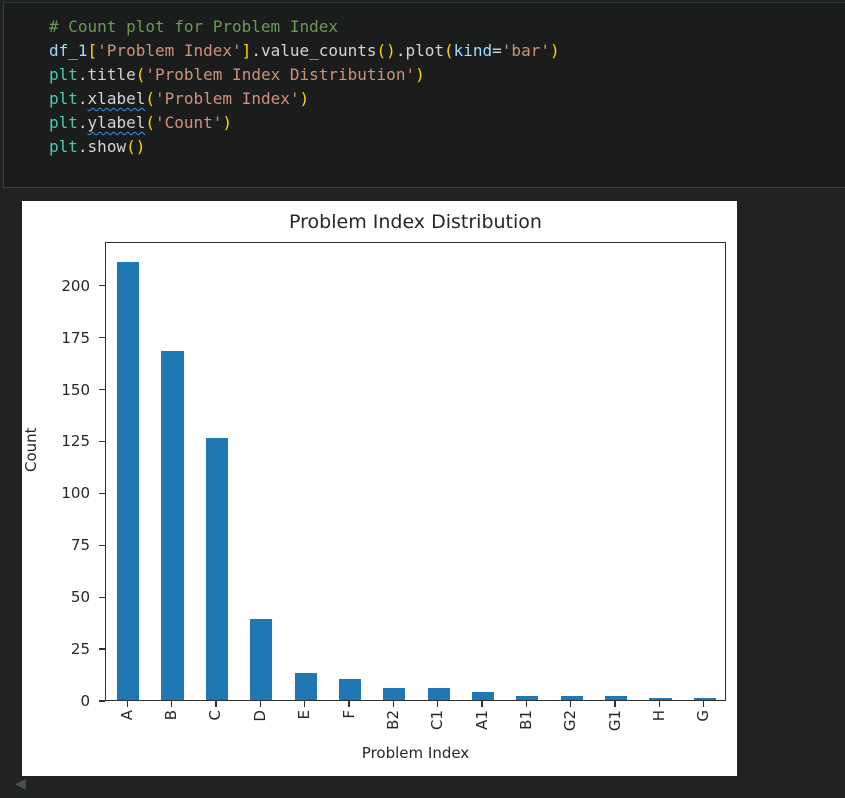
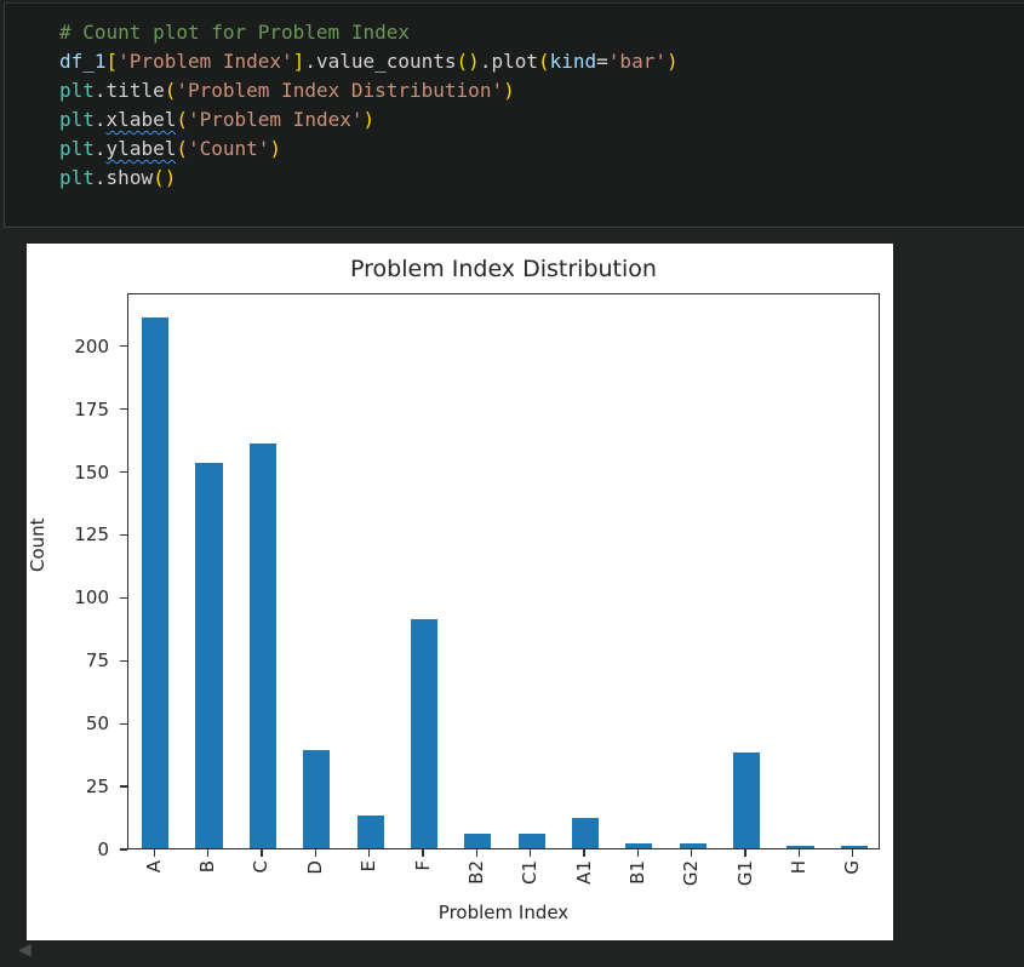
B: 168 -> 153
C: 126 -> 161
F: 10 -> 91
A1: 4 -> 12
G1: 2 -> 38
